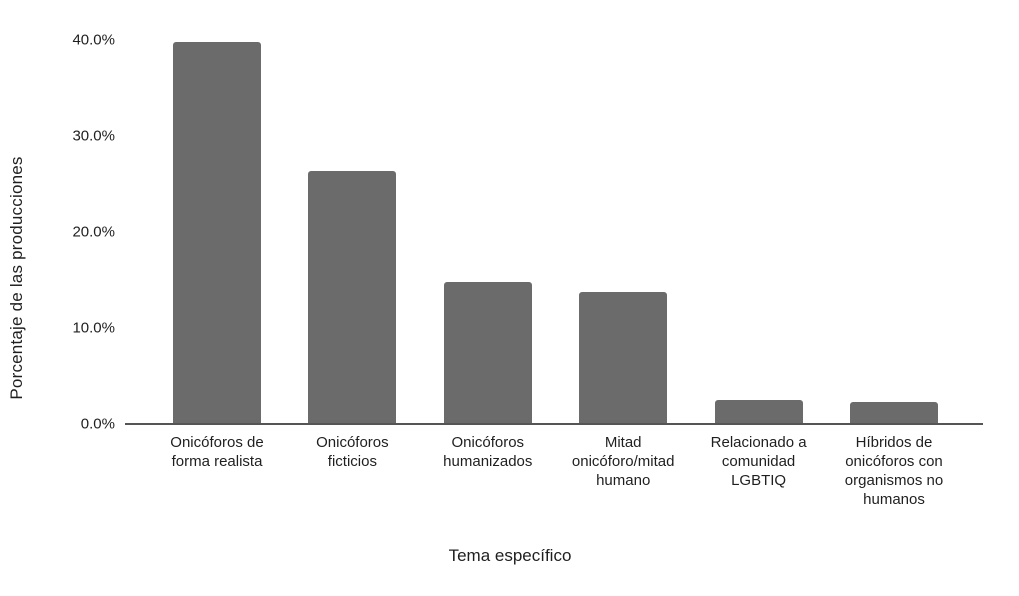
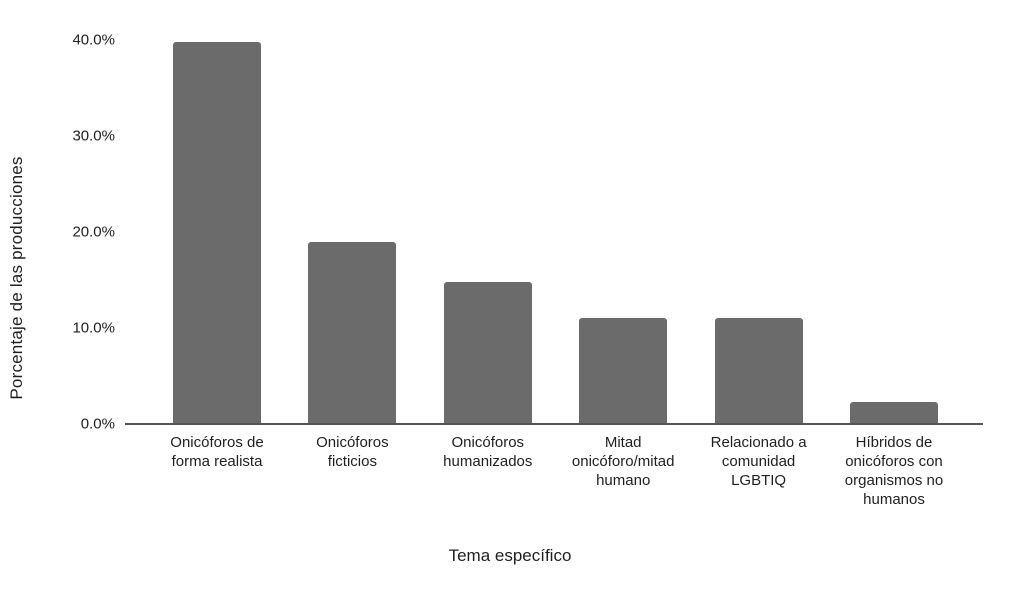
Onicóforos ficticios: 26% -> 19%
Mitad onicóforo/mitad humano: 14% -> 11%
Relacionado a comunidad LGBTIQ: 2% -> 11%
